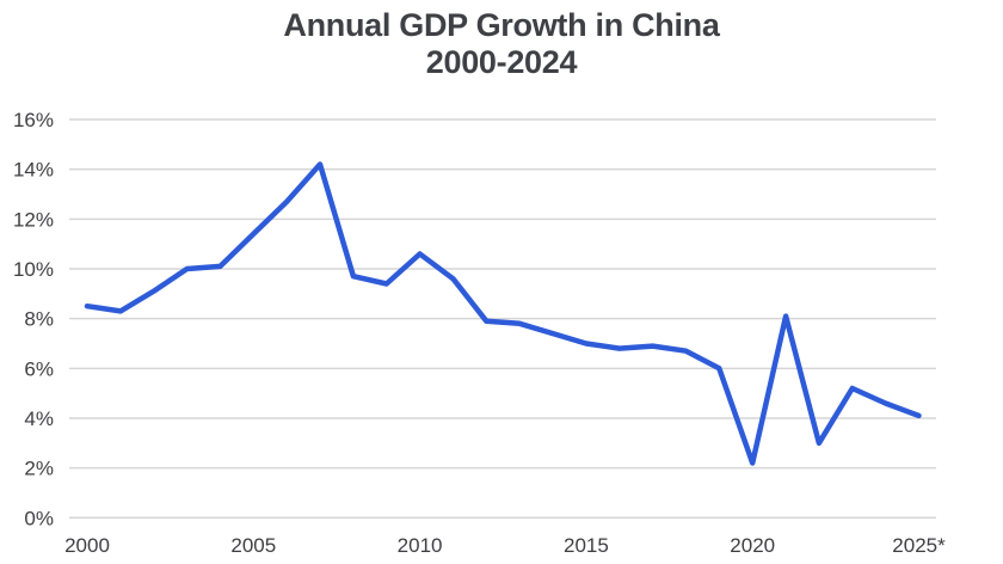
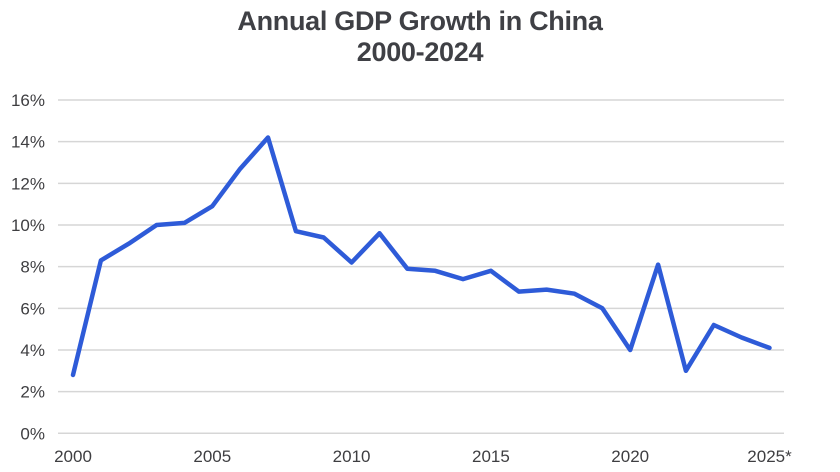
2000: 8.5% -> 2.8%
2005: 11.4% -> 10.9%
2010: 10.6% -> 8.2%
2015: 7.0% -> 7.8%
2020: 2.2% -> 4.0%
